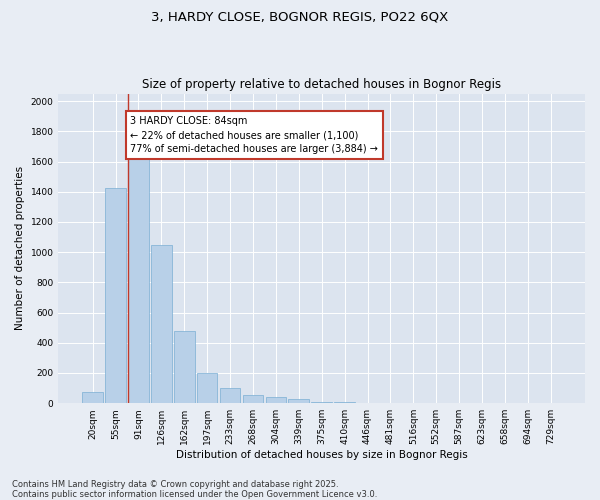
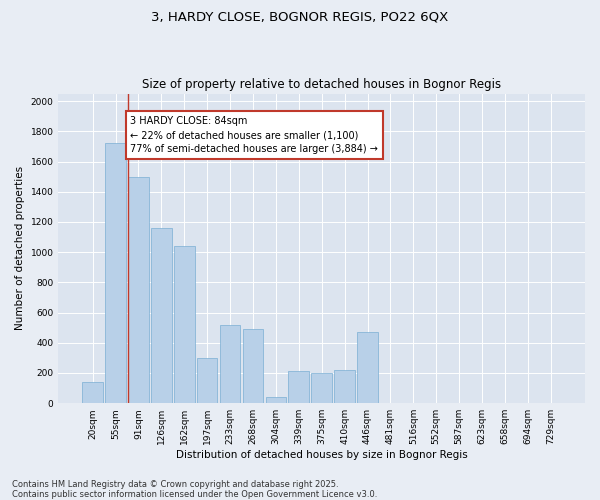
20sqm: 80 -> 140
55sqm: 1420 -> 1720
91sqm: 1620 -> 1500
126sqm: 1050 -> 1160
162sqm: 480 -> 1040
197sqm: 200 -> 300
233sqm: 100 -> 520
268sqm: 60 -> 490
339sqm: 20 -> 210
375sqm: 10 -> 200
410sqm: 0 -> 220
446sqm: 0 -> 470
